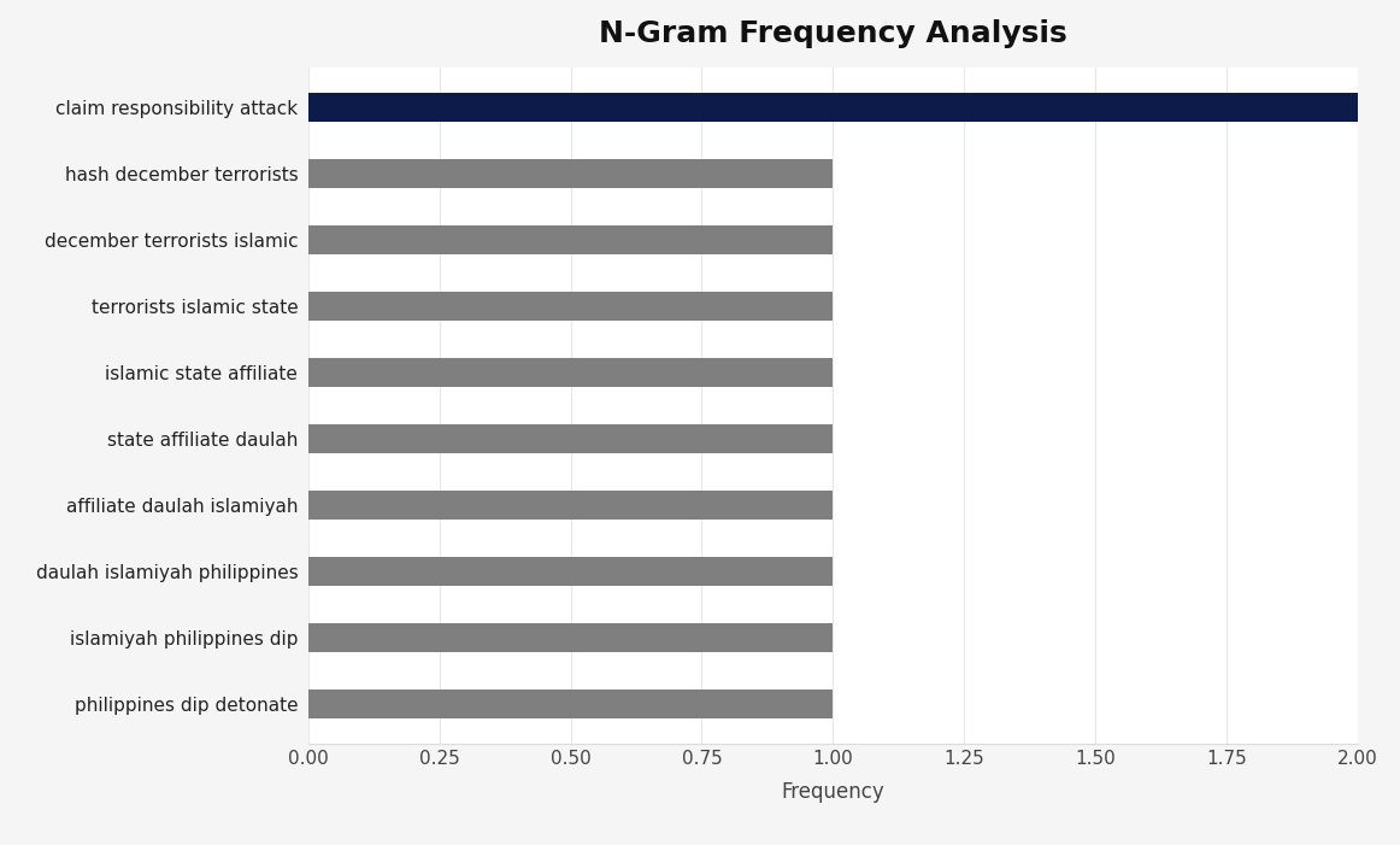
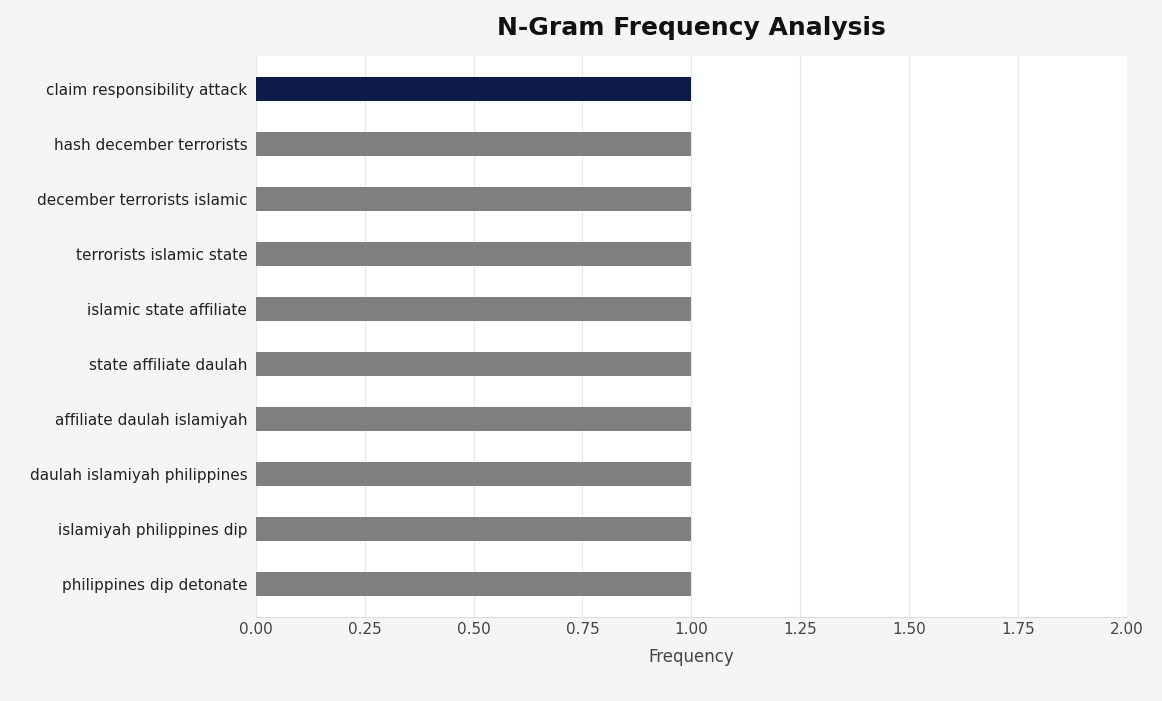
claim responsibility attack: 2 -> 1
